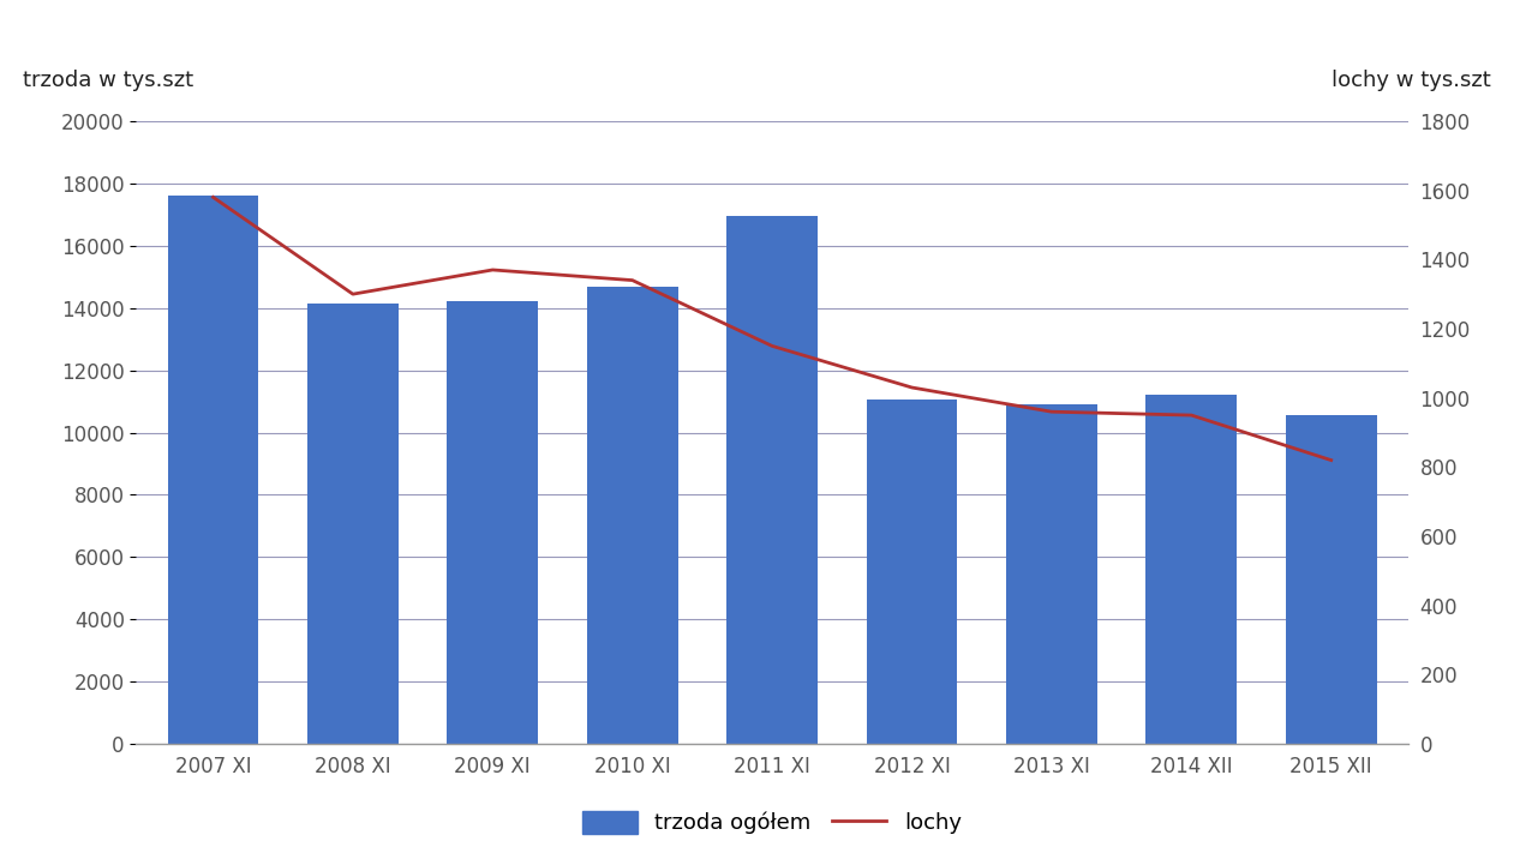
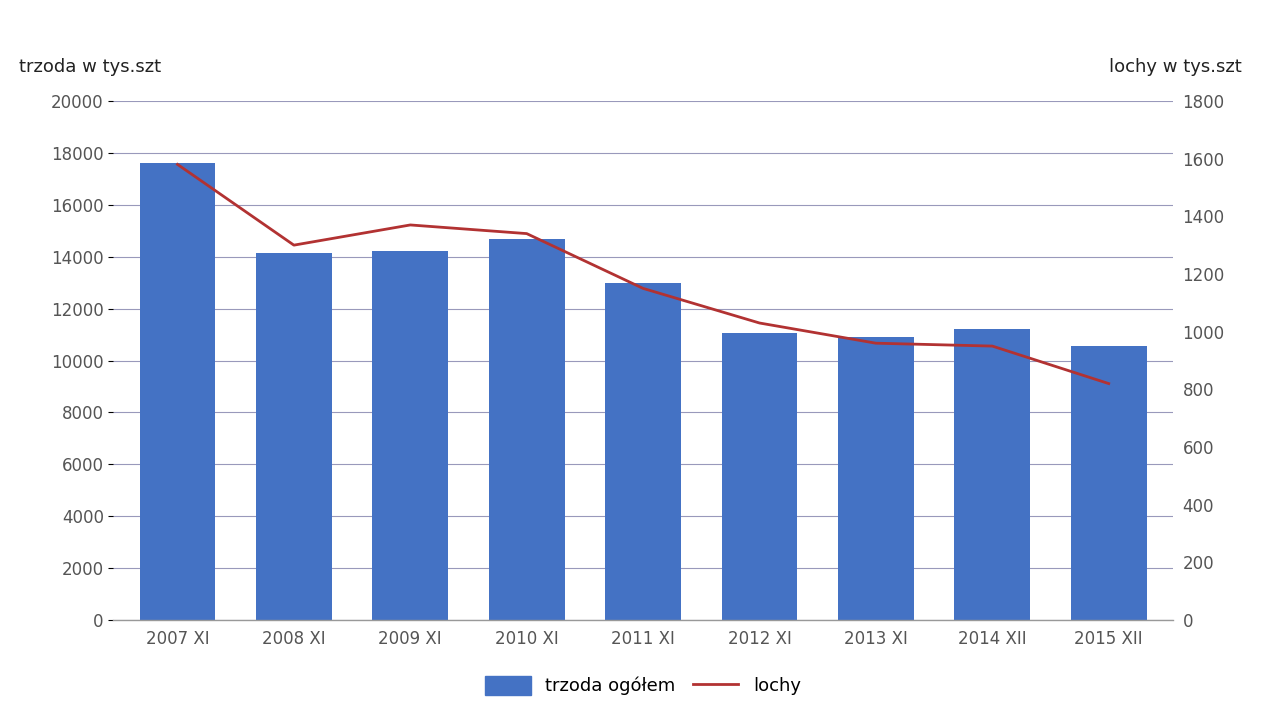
trzoda ogółem/2011 XI: 16950 -> 13000
